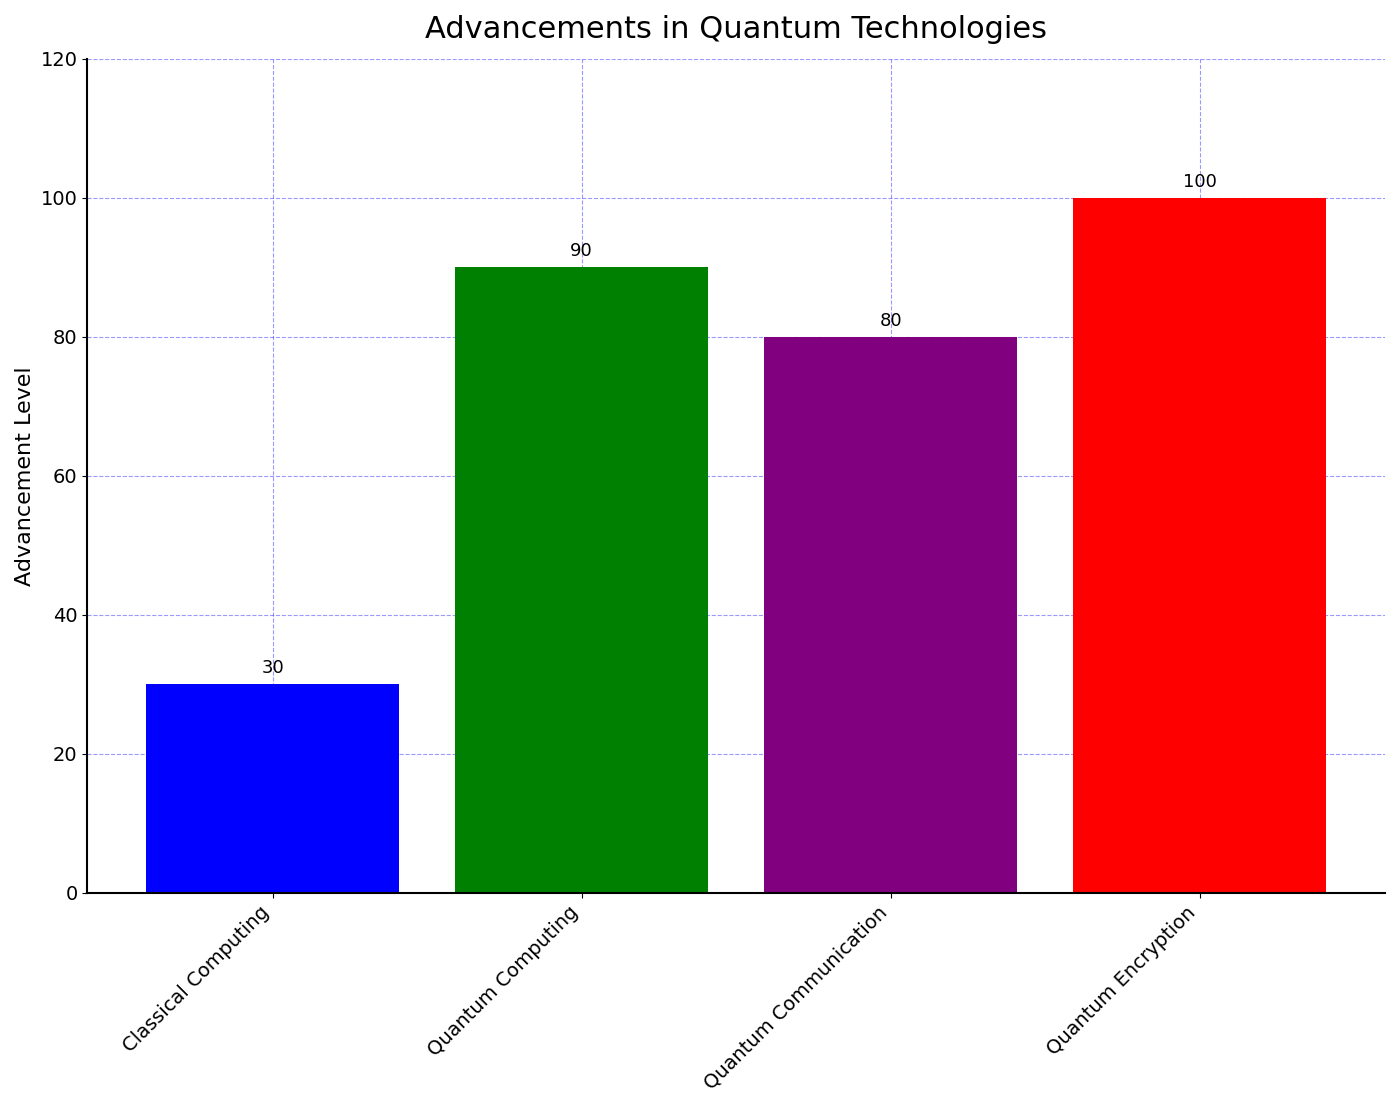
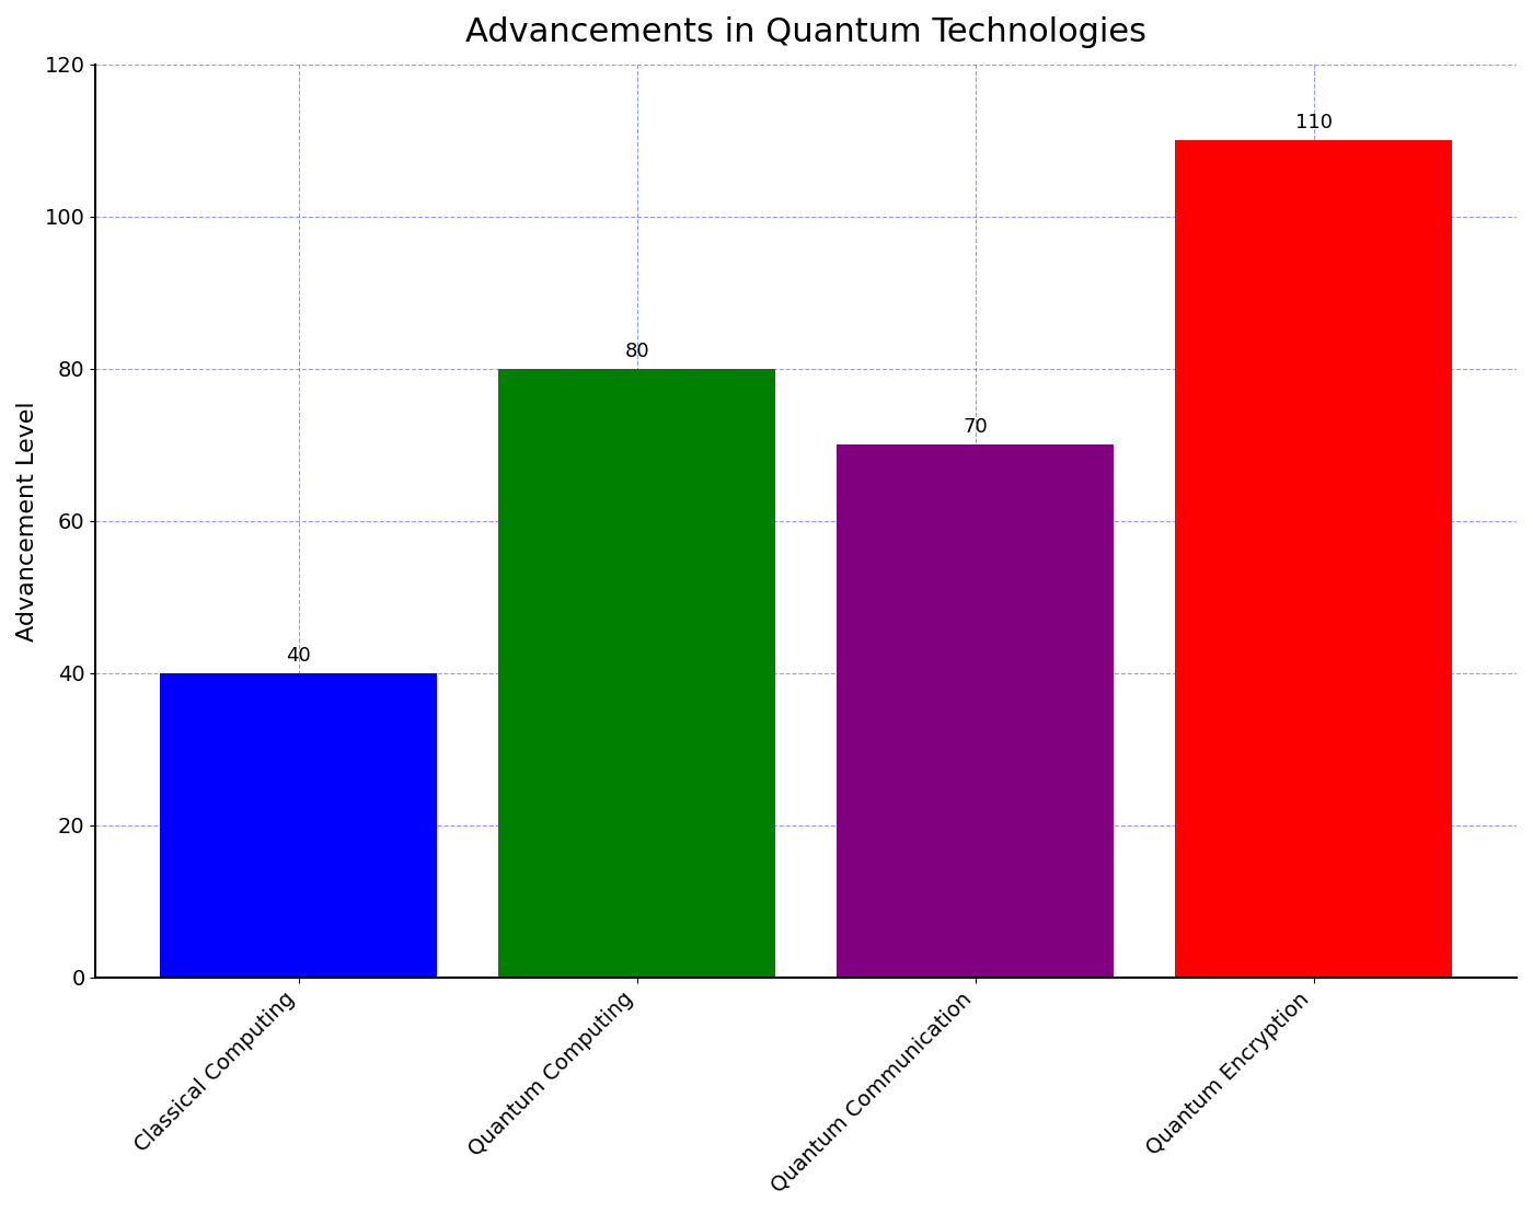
Classical Computing: 30 -> 40
Quantum Computing: 90 -> 80
Quantum Communication: 80 -> 70
Quantum Encryption: 100 -> 110
